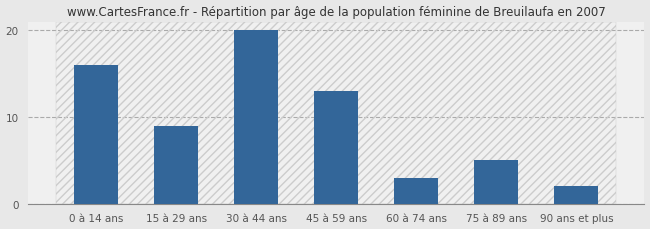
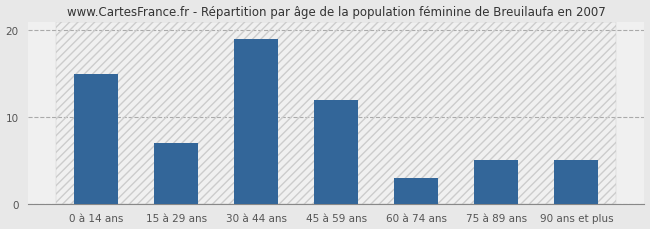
0 à 14 ans: 16 -> 15
15 à 29 ans: 9 -> 7
30 à 44 ans: 20 -> 19
45 à 59 ans: 13 -> 12
90 ans et plus: 2 -> 5
